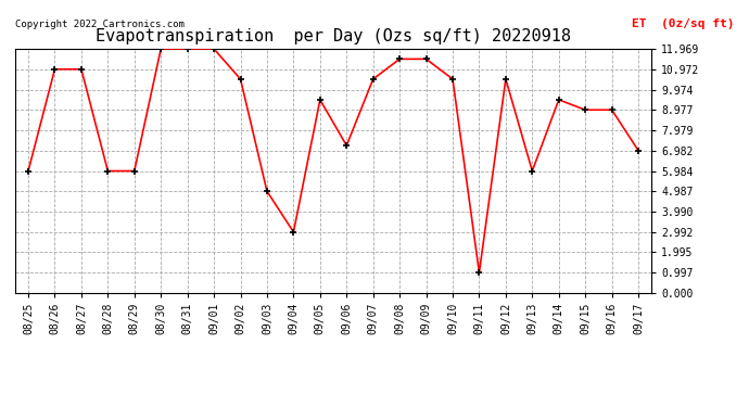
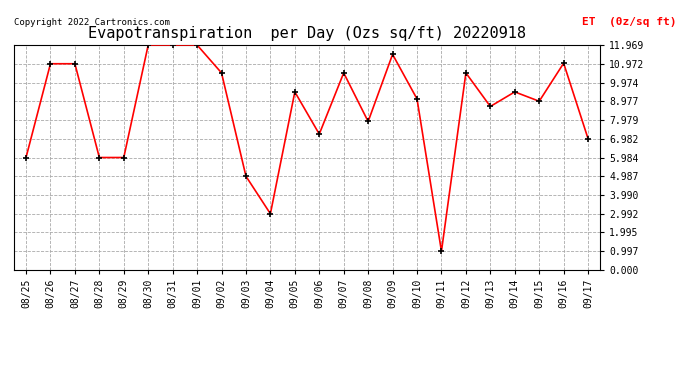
09/08: 11.5 -> 7.9
09/10: 10.5 -> 9.1
09/13: 6.0 -> 8.7
09/16: 9.0 -> 11.0
